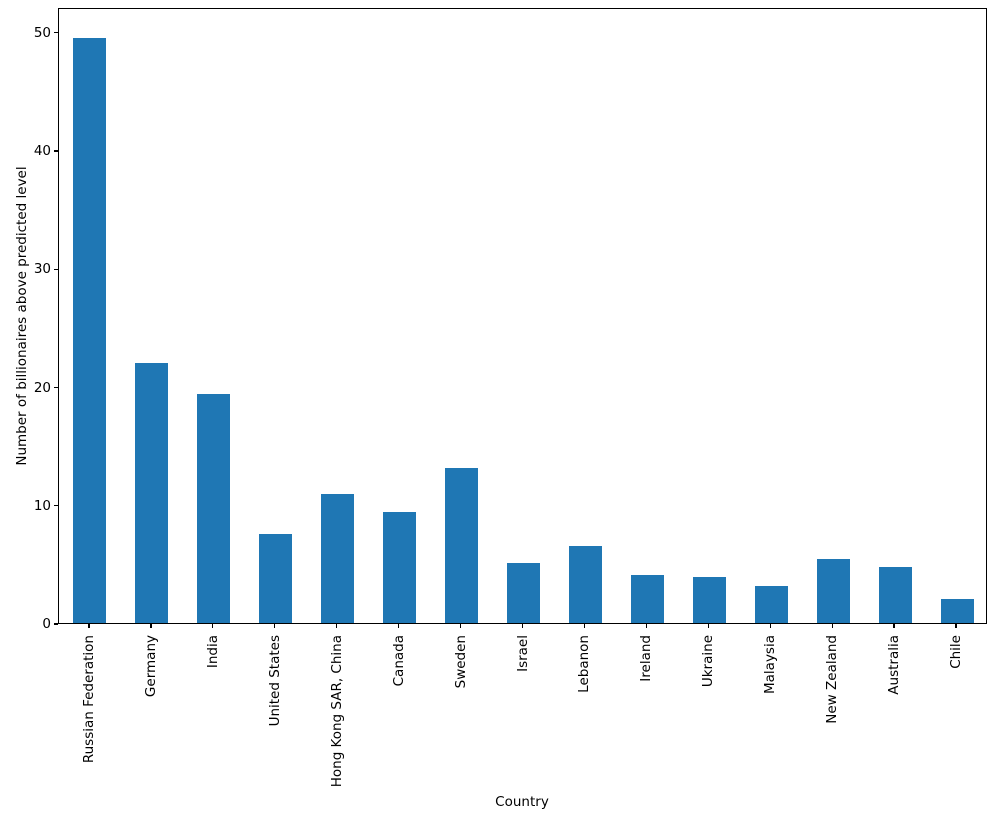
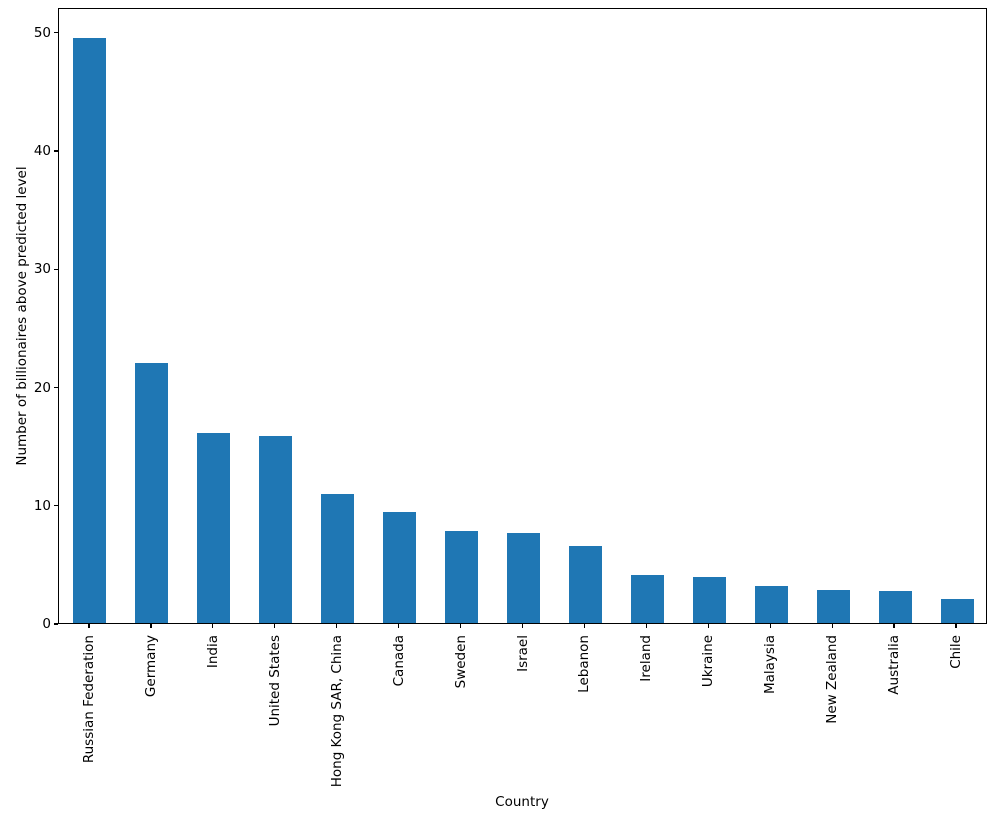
India: 19.4 -> 16.1
United States: 7.5 -> 15.8
Sweden: 13.1 -> 7.8
Israel: 5.1 -> 7.6
New Zealand: 5.4 -> 2.8
Australia: 4.7 -> 2.7
